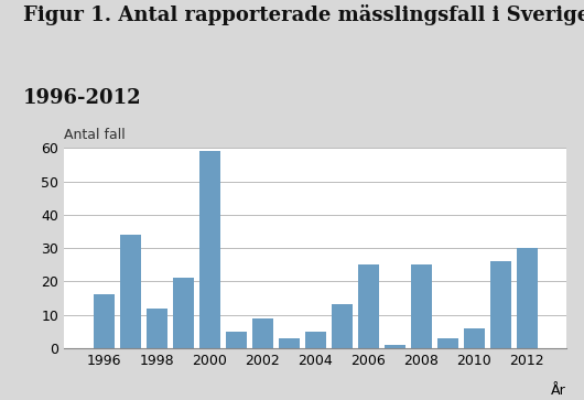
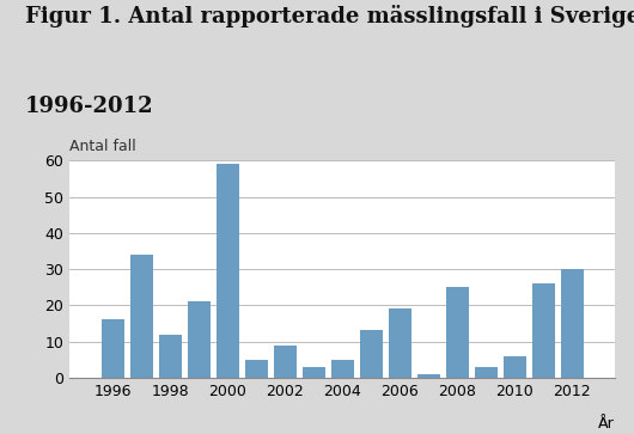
2006: 25 -> 19
